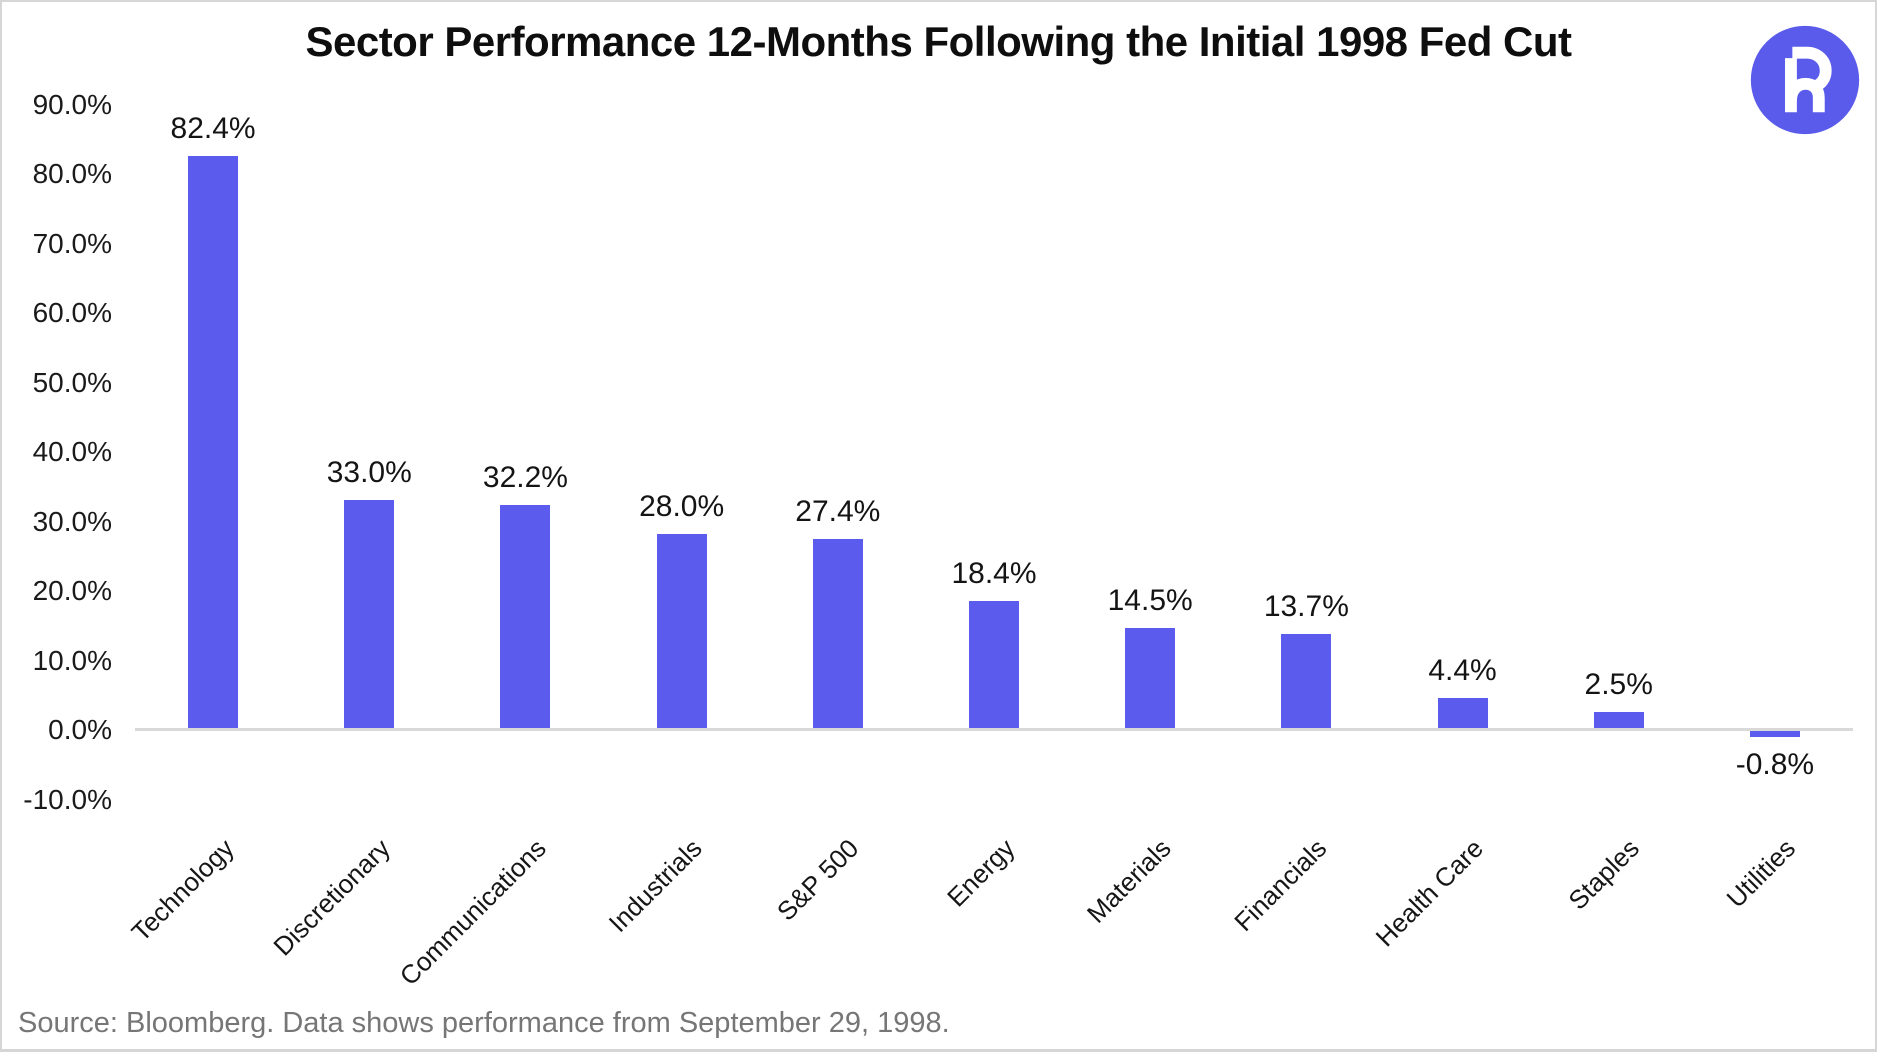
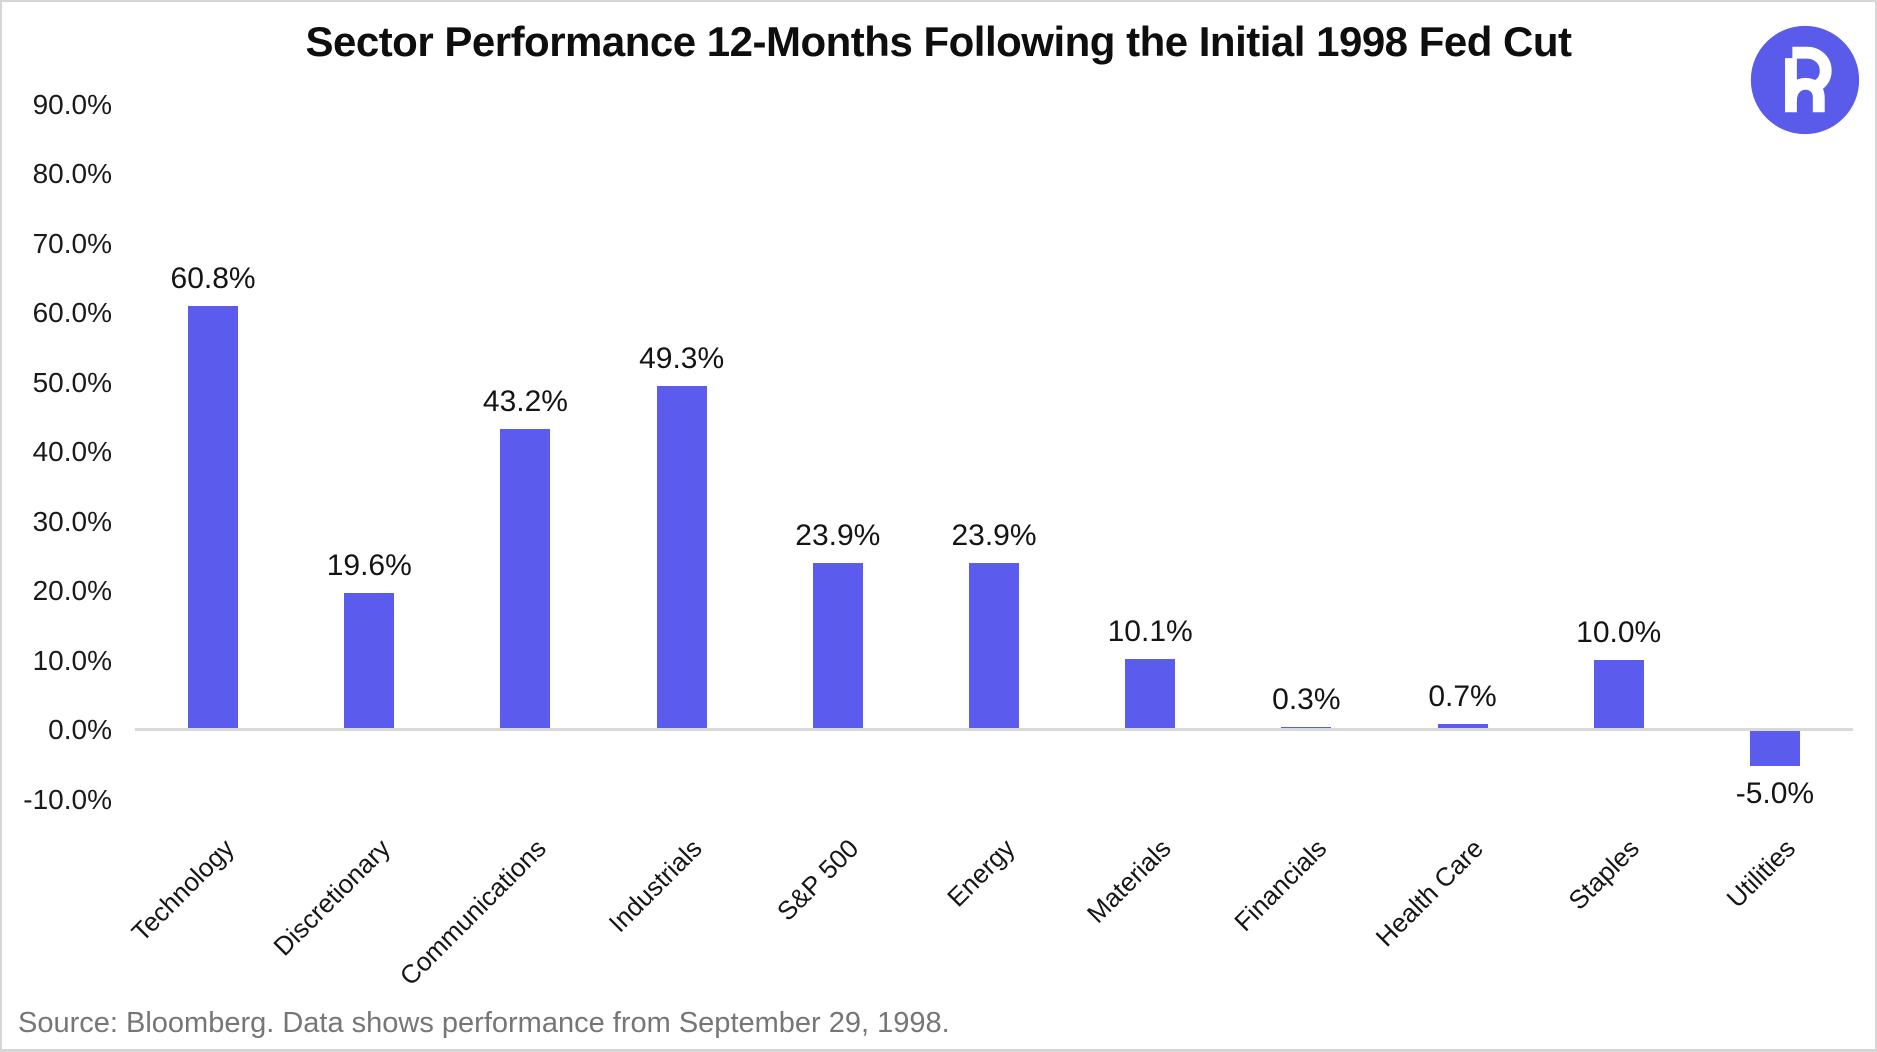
Technology: 82.4% -> 60.8%
Discretionary: 33.0% -> 19.6%
Communications: 32.2% -> 43.2%
Industrials: 28.0% -> 49.3%
S&P 500: 27.4% -> 23.9%
Energy: 18.4% -> 23.9%
Materials: 14.5% -> 10.1%
Financials: 13.7% -> 0.3%
Health Care: 4.4% -> 0.7%
Staples: 2.5% -> 10.0%
Utilities: -0.8% -> -5.0%
